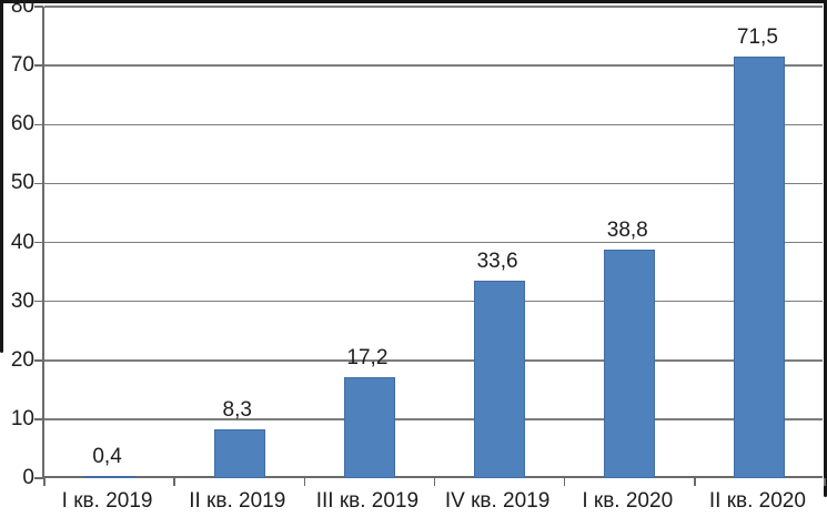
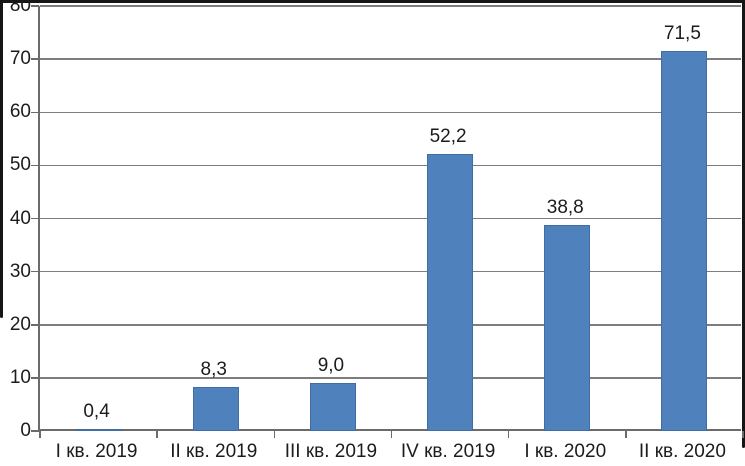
III кв. 2019: 17,2 -> 9,0
IV кв. 2019: 33,6 -> 52,2
